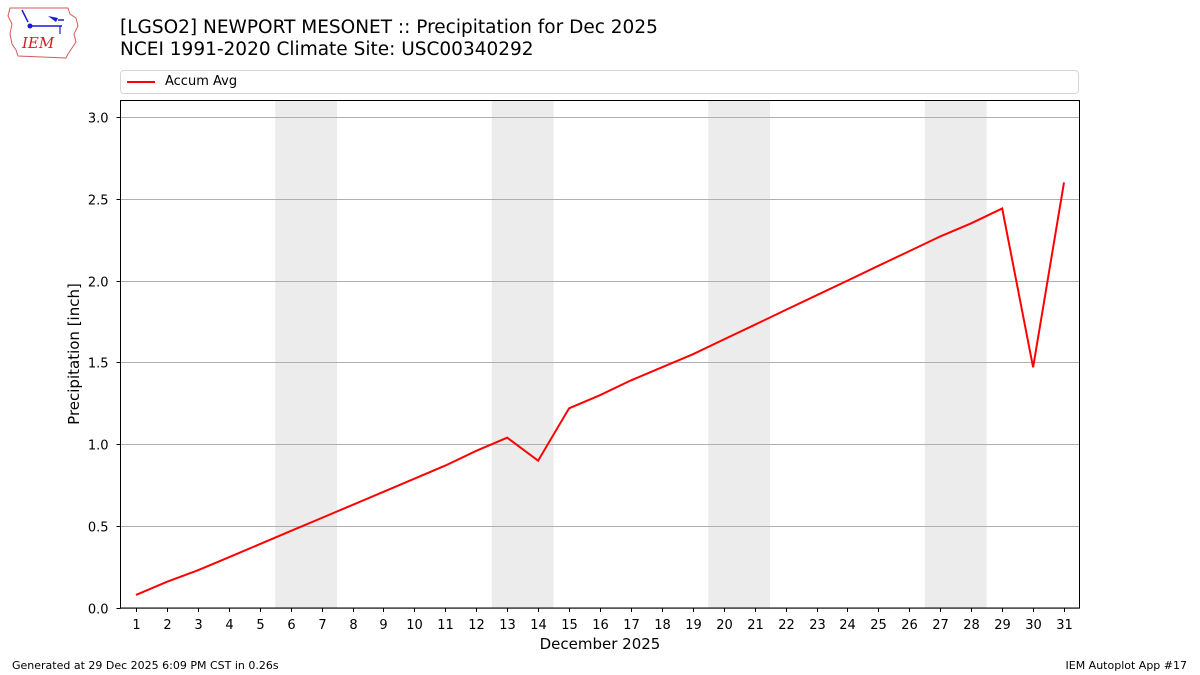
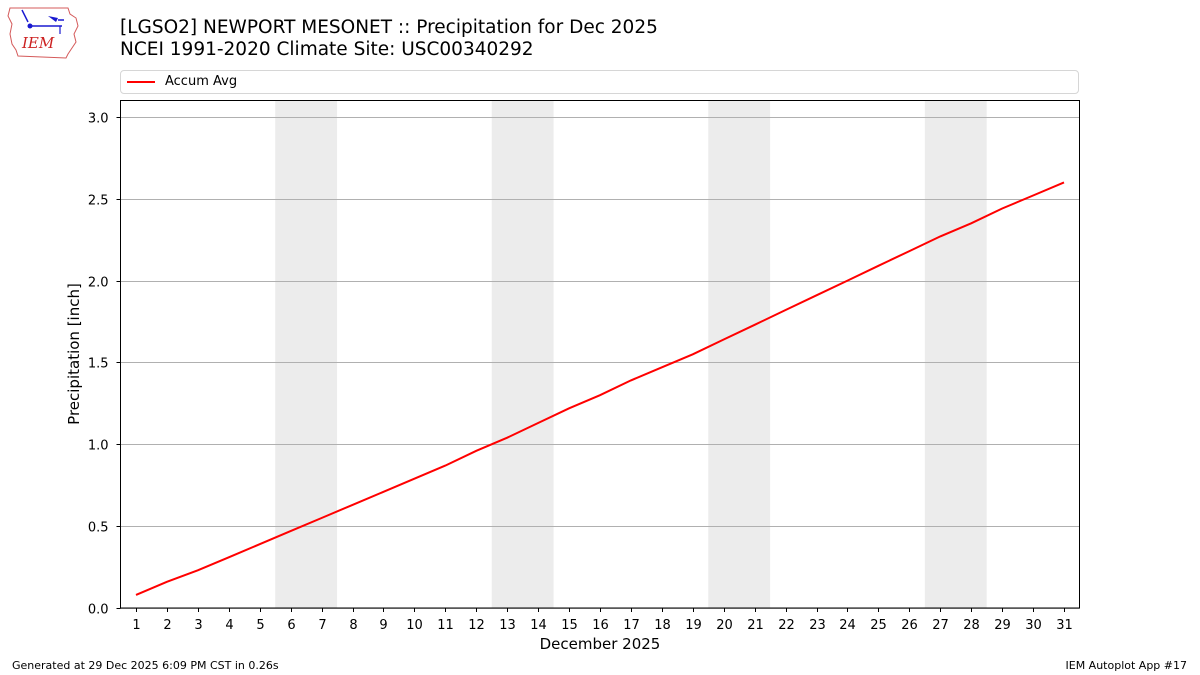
14: 0.90 -> 1.13
30: 1.47 -> 2.52
